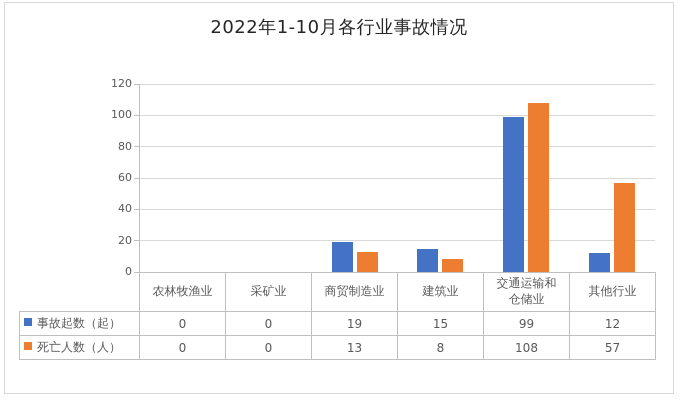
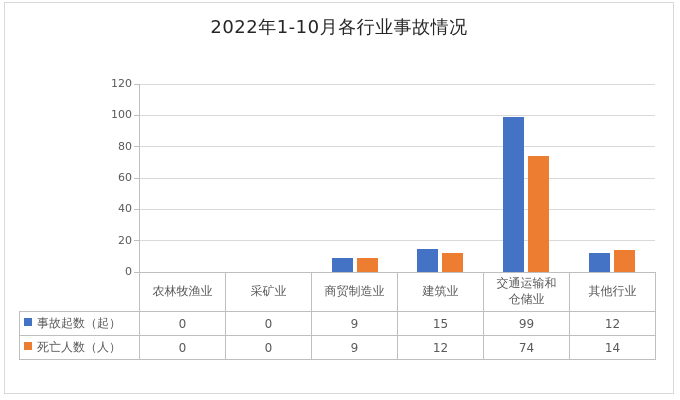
事故起数（起）/商贸制造业: 19 -> 9
死亡人数（人）/商贸制造业: 13 -> 9
死亡人数（人）/建筑业: 8 -> 12
死亡人数（人）/交通运输和 仓储业: 108 -> 74
死亡人数（人）/其他行业: 57 -> 14
